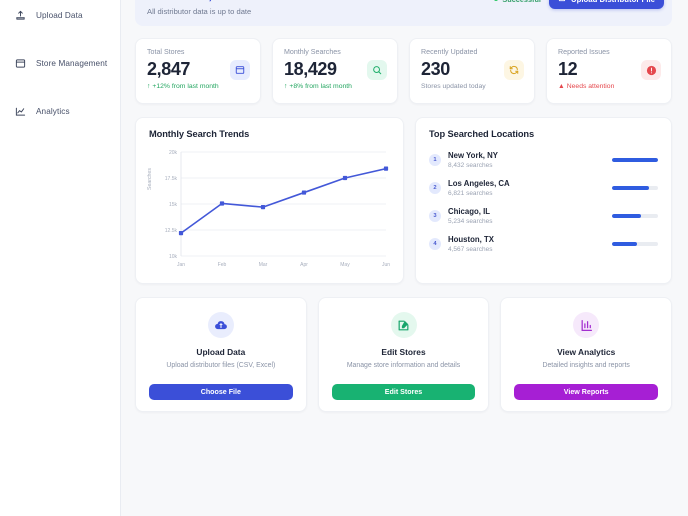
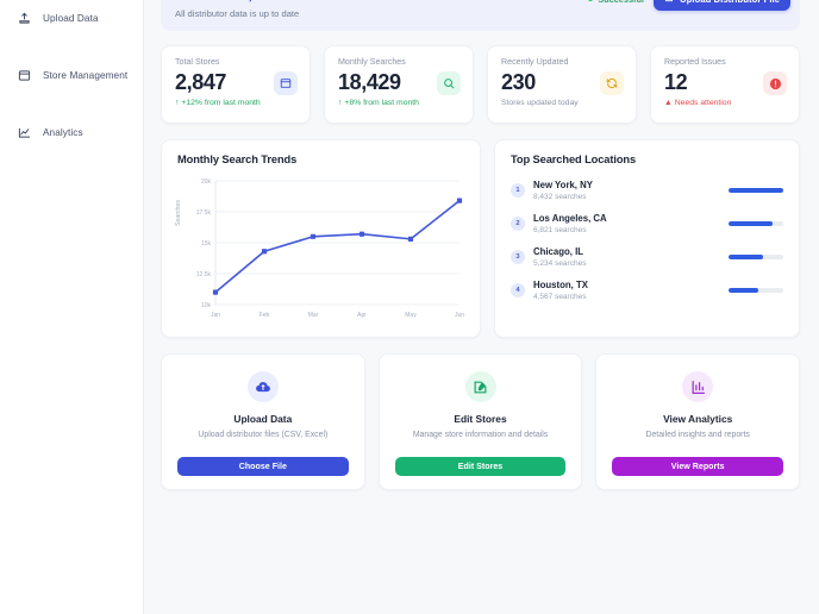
Jan: 12.2k -> 11.0k
Feb: 15.0k -> 14.3k
Mar: 14.7k -> 15.5k
Apr: 16.1k -> 15.7k
May: 17.5k -> 15.3k
